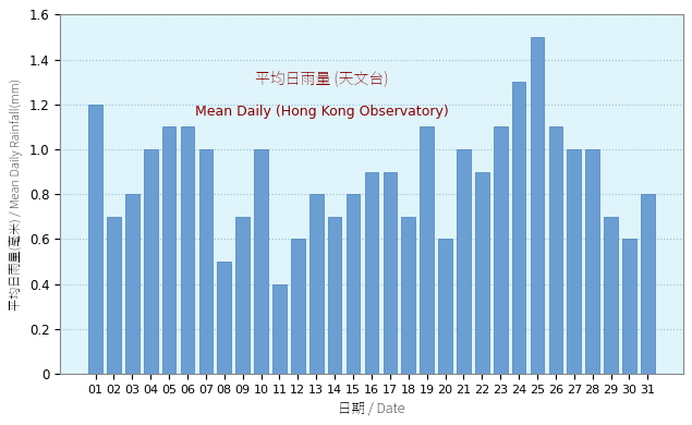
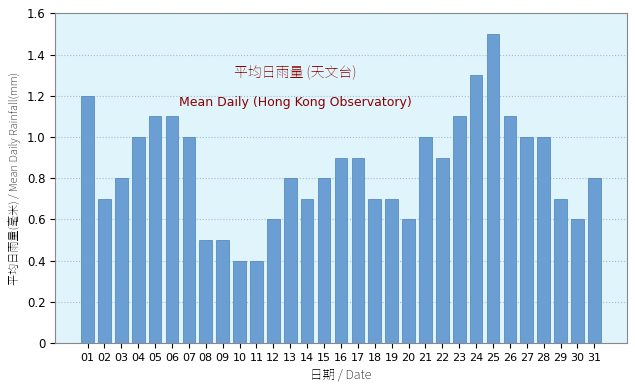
09: 0.7 -> 0.5
10: 1.0 -> 0.4
19: 1.1 -> 0.7
